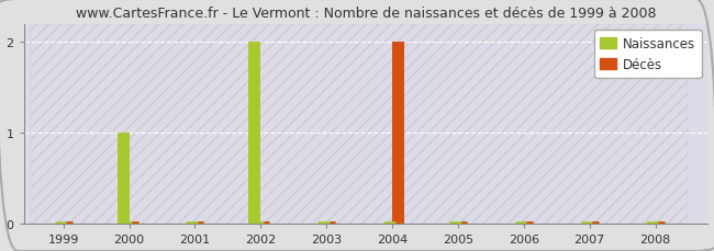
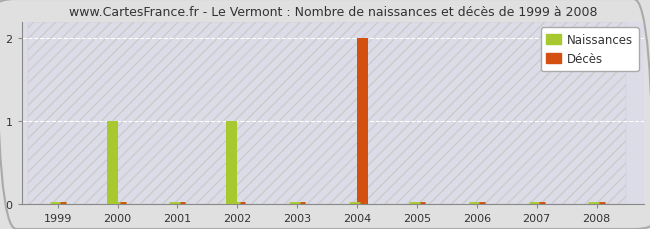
Naissances/2002: 2 -> 1
